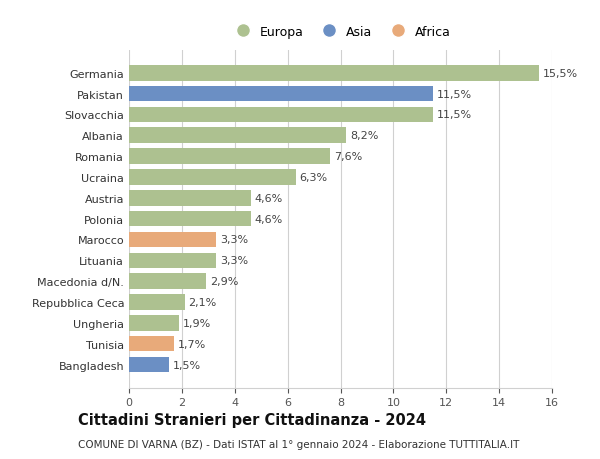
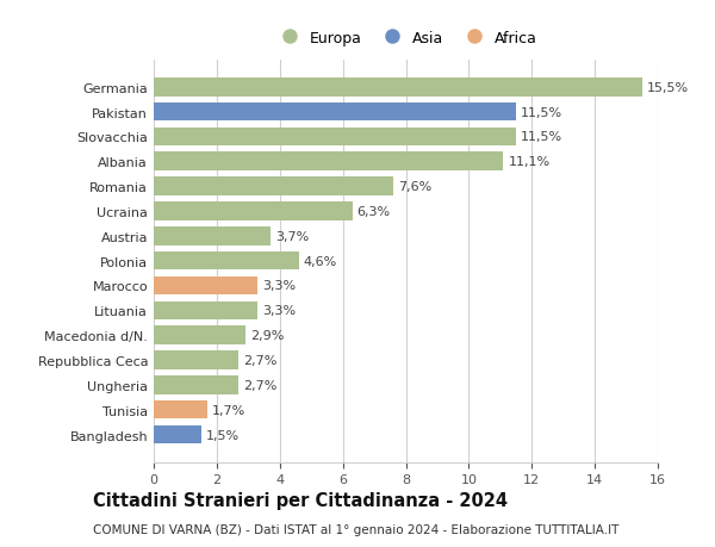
Albania: 8,2% -> 11,1%
Austria: 4,6% -> 3,7%
Repubblica Ceca: 2,1% -> 2,7%
Ungheria: 1,9% -> 2,7%
